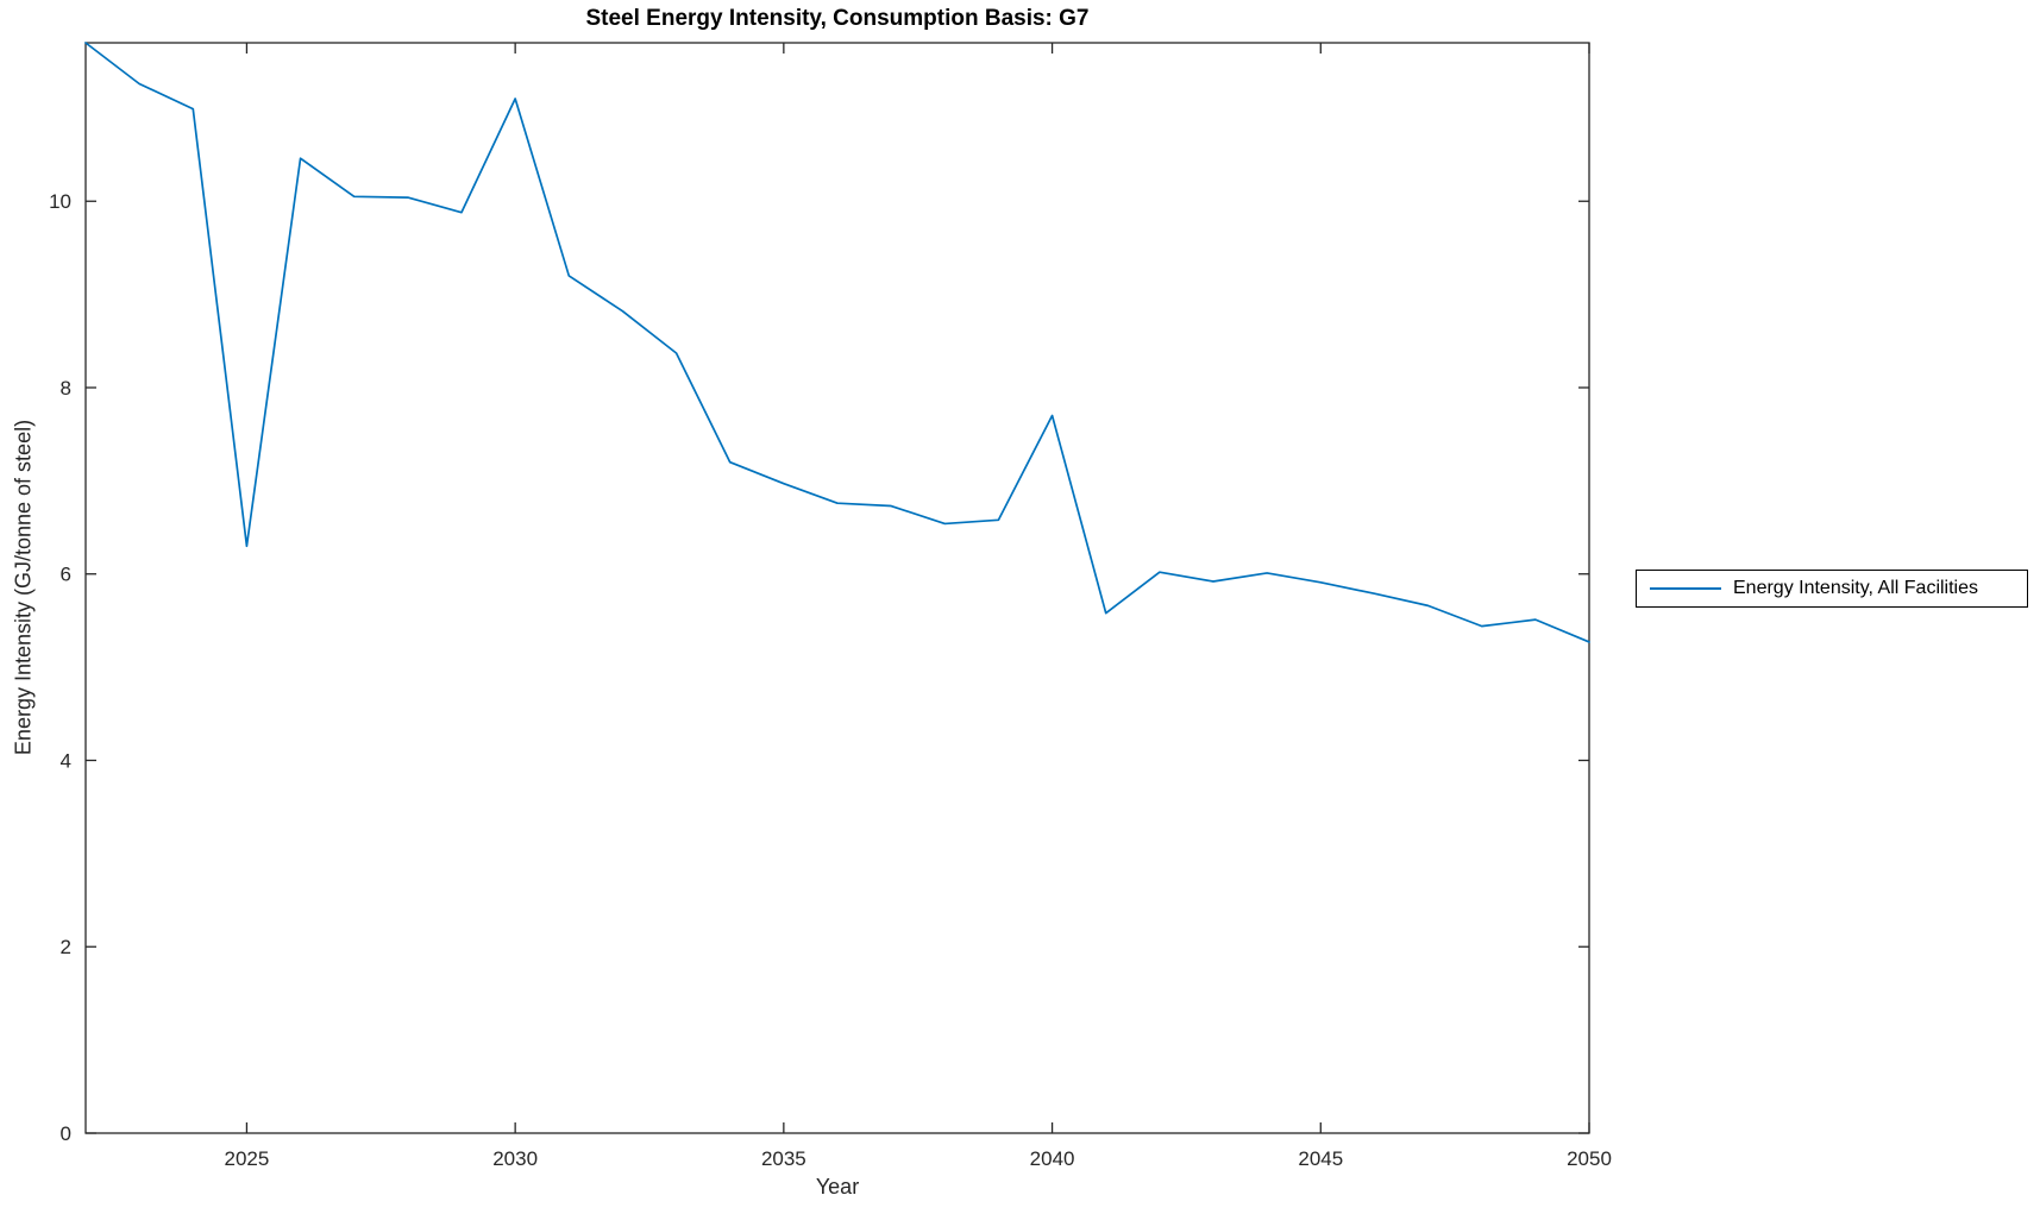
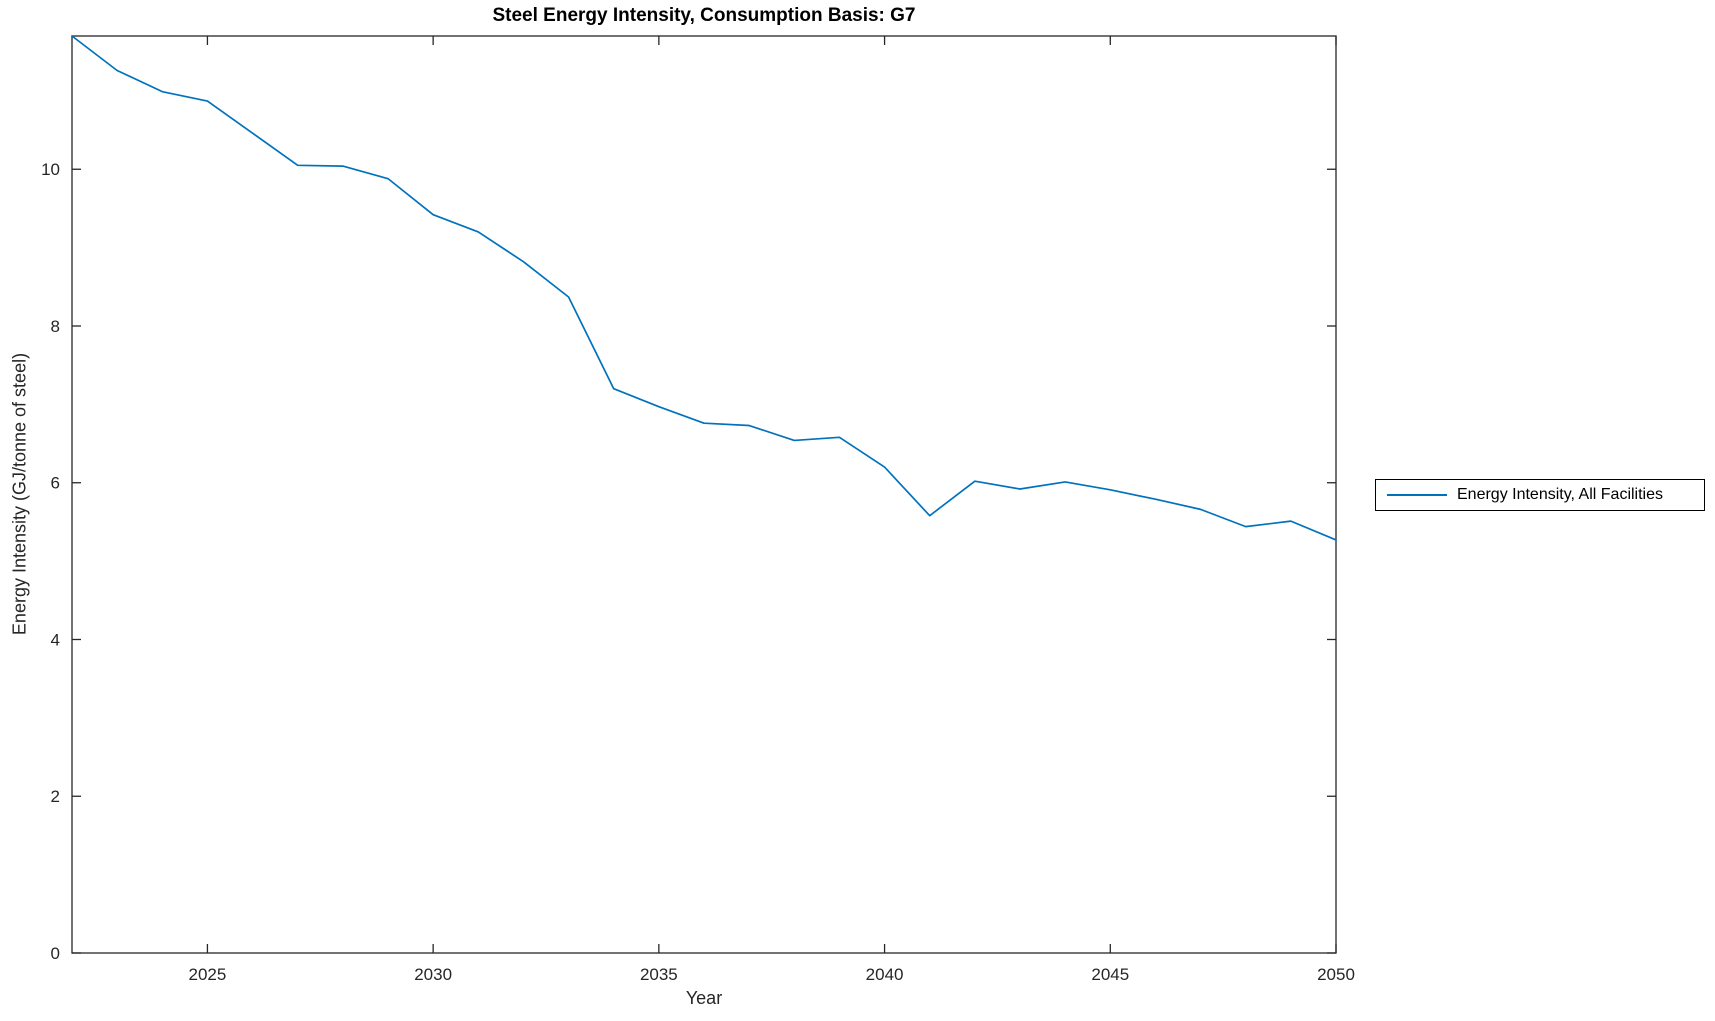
2025: 6.3 -> 10.9
2030: 11.1 -> 9.4
2040: 7.7 -> 6.2
